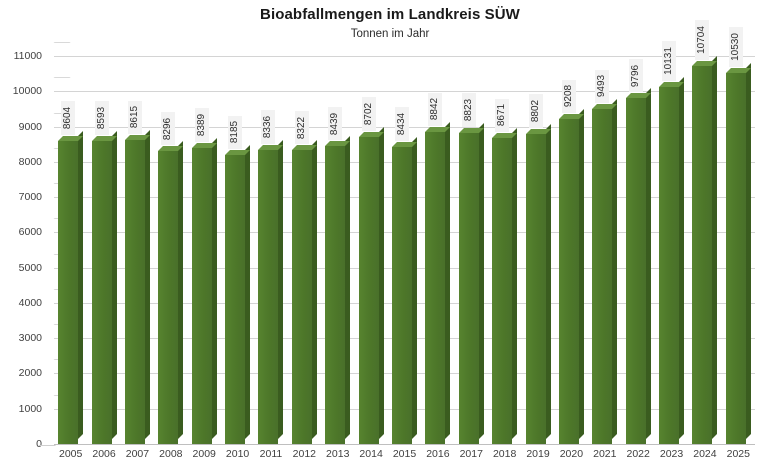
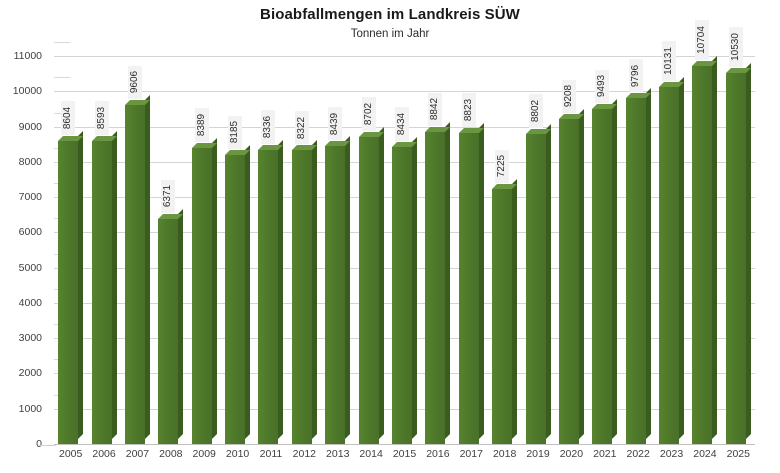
2007: 8615 -> 9606
2008: 8296 -> 6371
2018: 8671 -> 7225
